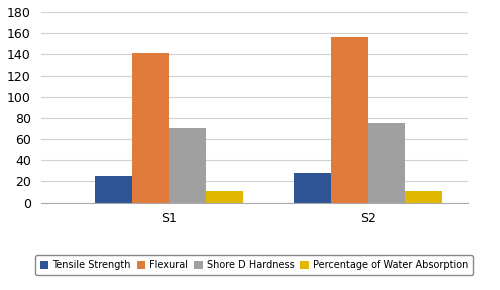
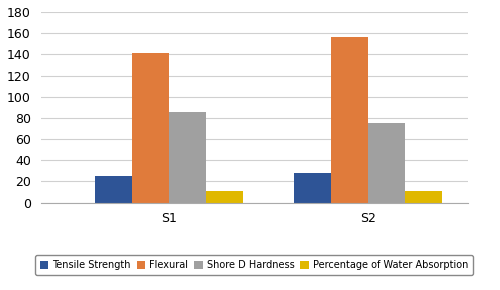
Shore D Hardness/S1: 70 -> 86
